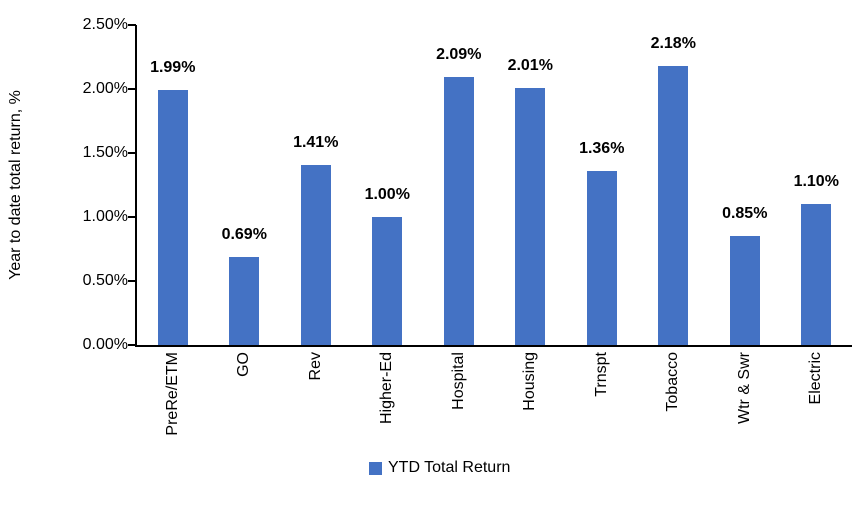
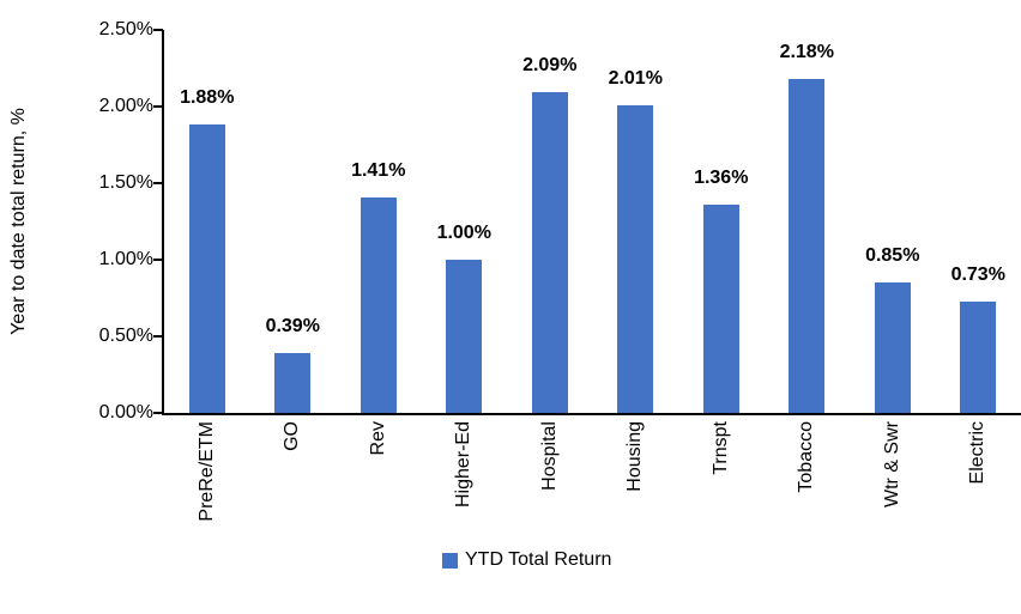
PreRe/ETM: 1.99% -> 1.88%
GO: 0.69% -> 0.39%
Electric: 1.10% -> 0.73%
